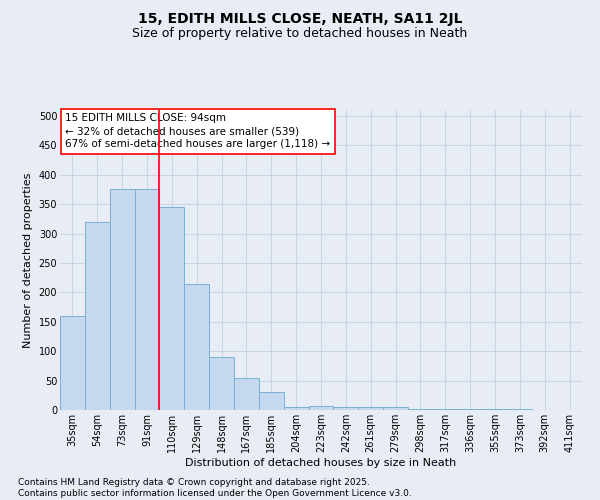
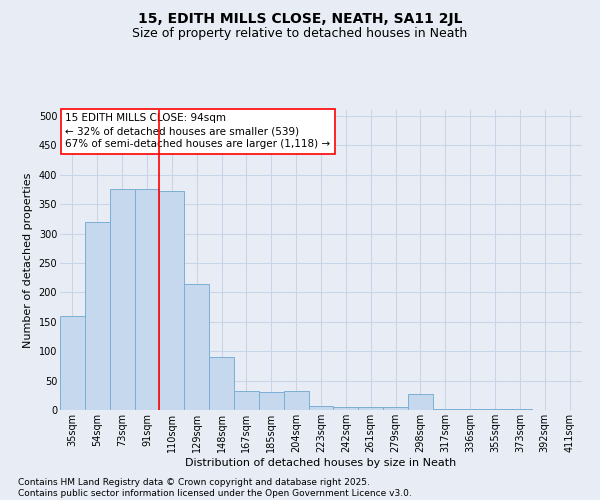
110sqm: 345 -> 372
167sqm: 55 -> 32
204sqm: 5 -> 32
298sqm: 2 -> 28
